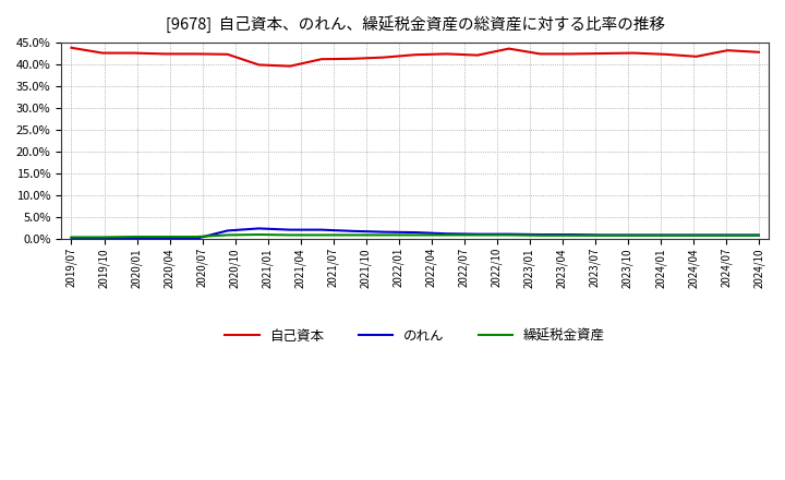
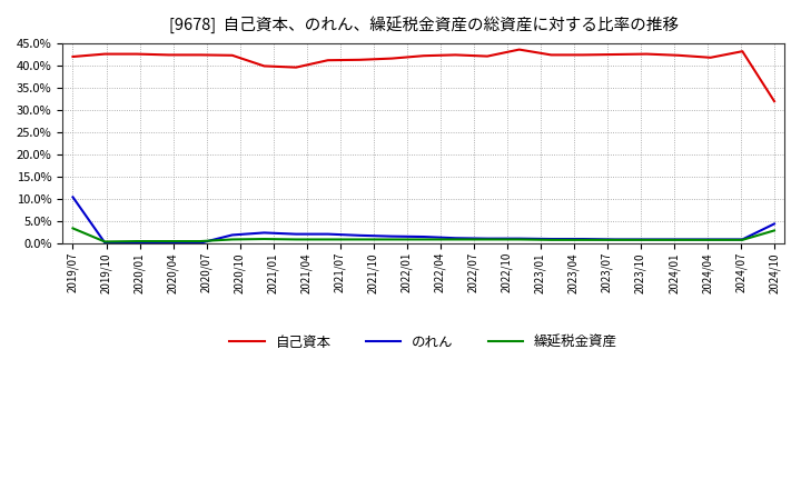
自己資本/2019/07: 43.8% -> 42.0%
のれん/2019/07: 0.3% -> 10.5%
繰延税金資産/2019/07: 0.5% -> 3.5%
自己資本/2024/10: 42.8% -> 32.0%
のれん/2024/10: 1.0% -> 4.5%
繰延税金資産/2024/10: 0.9% -> 3.0%
